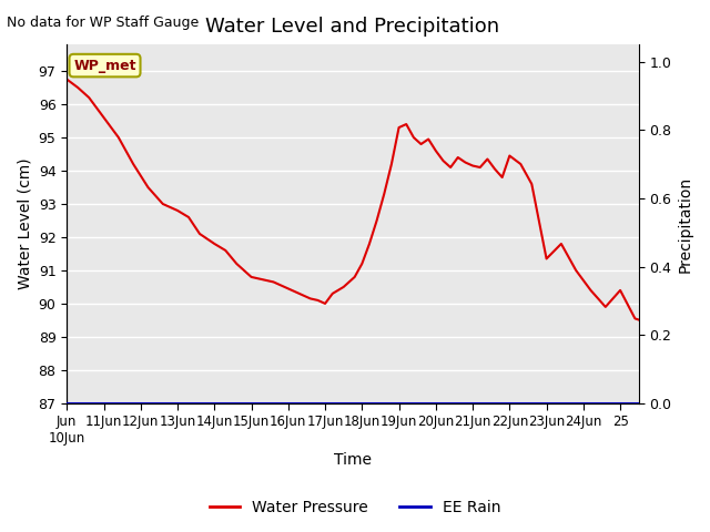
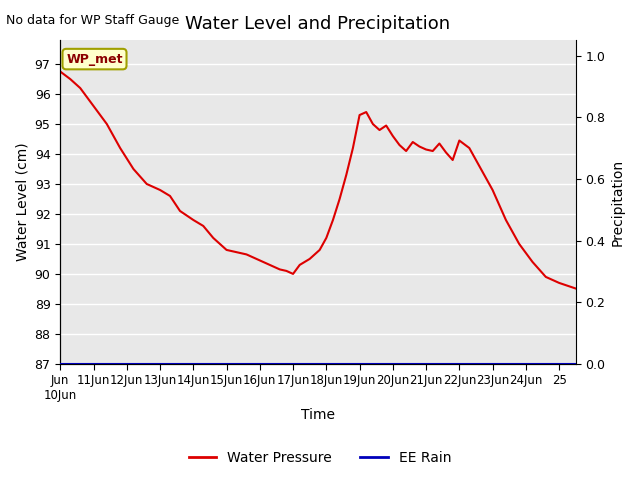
23Jun: 91.35 -> 92.80
25: 90.40 -> 89.70
